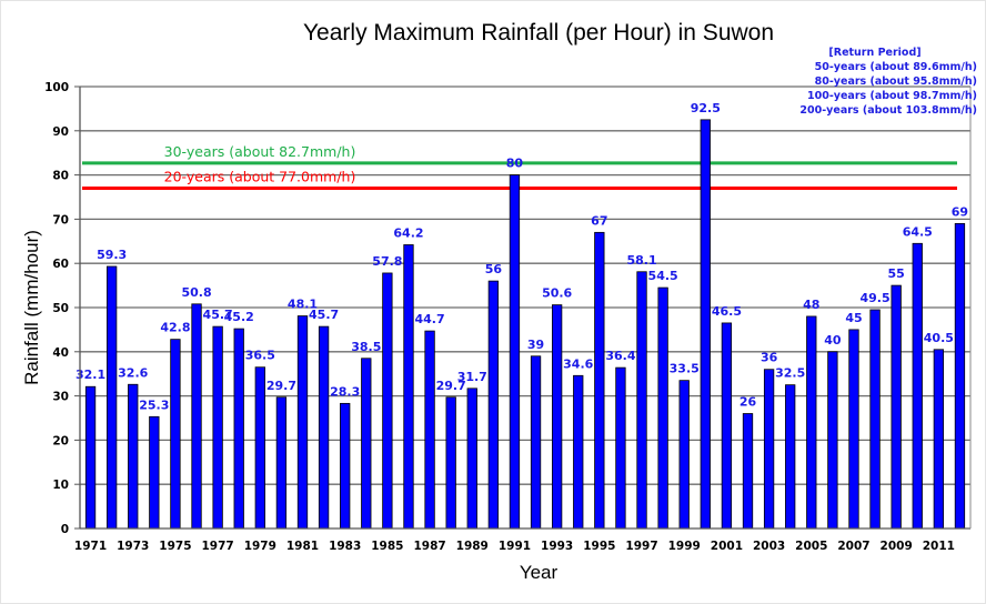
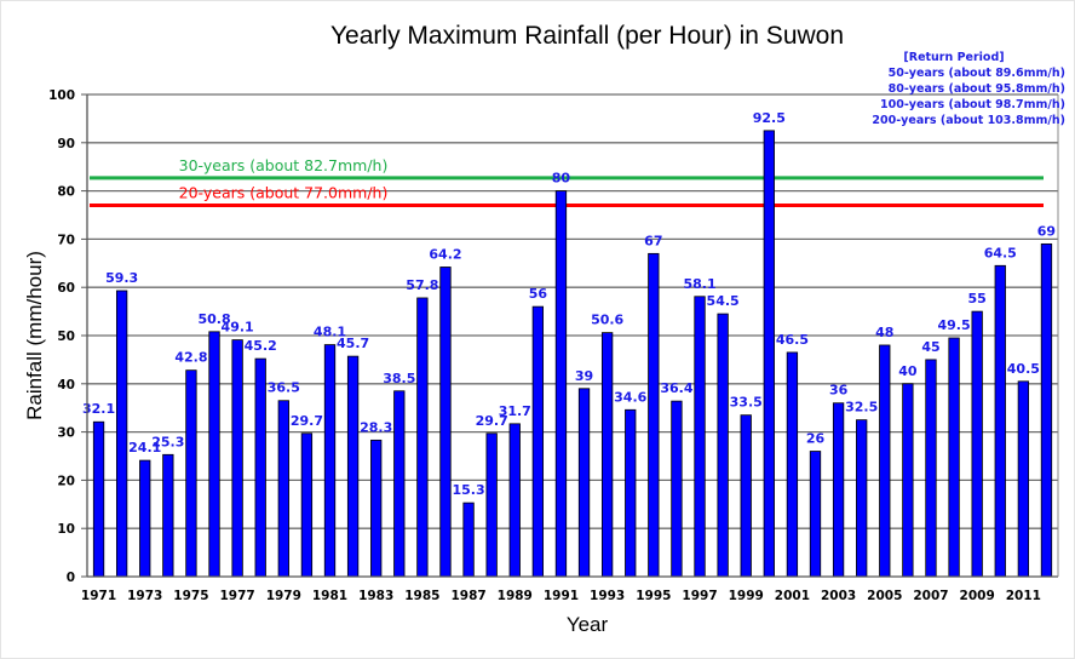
1973: 32.6 -> 24.1
1977: 45.7 -> 49.1
1987: 44.7 -> 15.3
